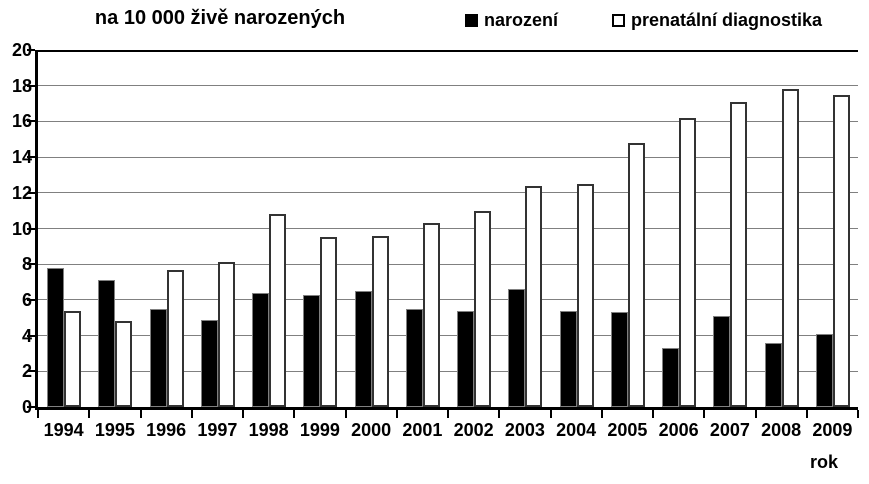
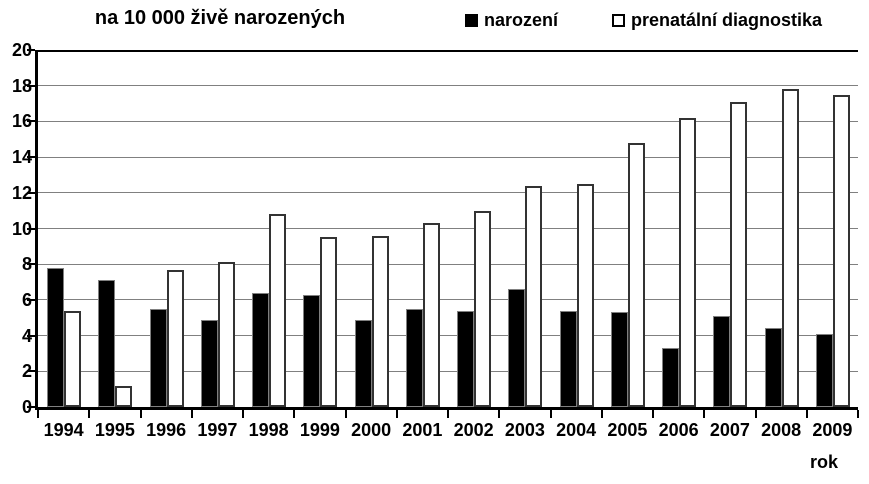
prenatální diagnostika/1995: 4.8 -> 1.2
narození/2000: 6.5 -> 4.9
narození/2008: 3.6 -> 4.4
